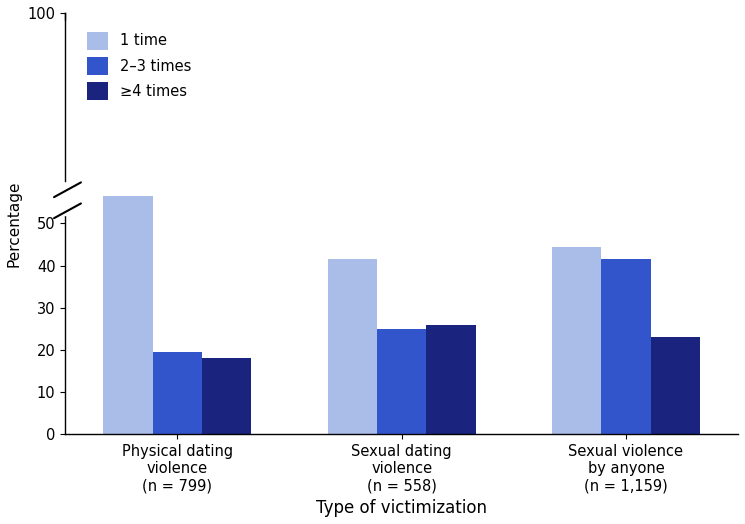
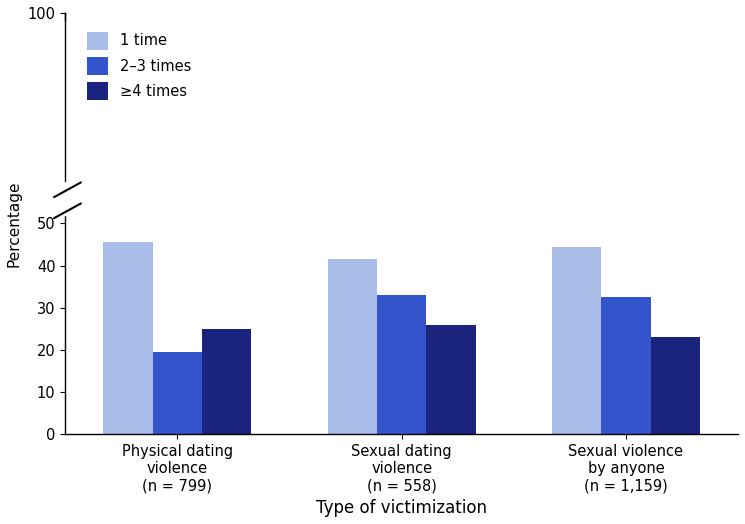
1 time/Physical dating violence (n = 799): 56.5 -> 45.5
≥4 times/Physical dating violence (n = 799): 18 -> 25
2–3 times/Sexual dating violence (n = 558): 25.0 -> 33.0
2–3 times/Sexual violence by anyone (n = 1,159): 41.5 -> 32.5
